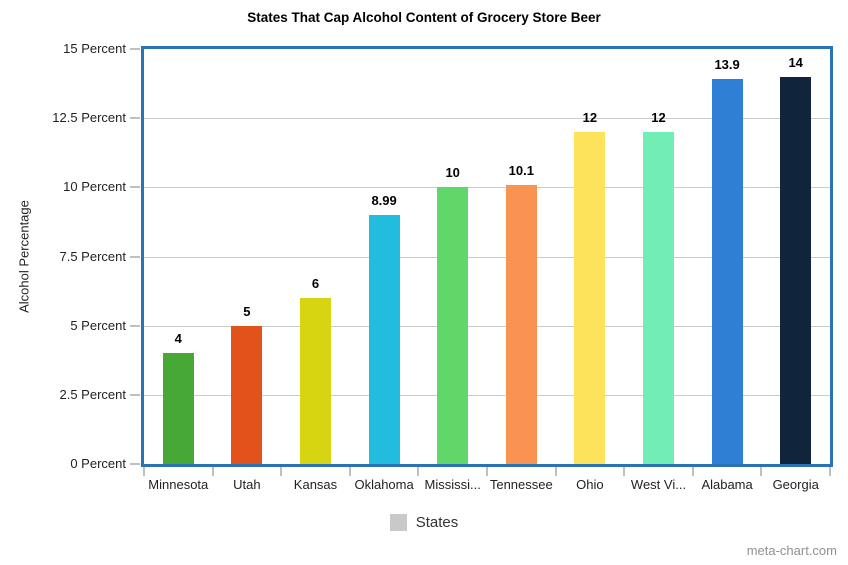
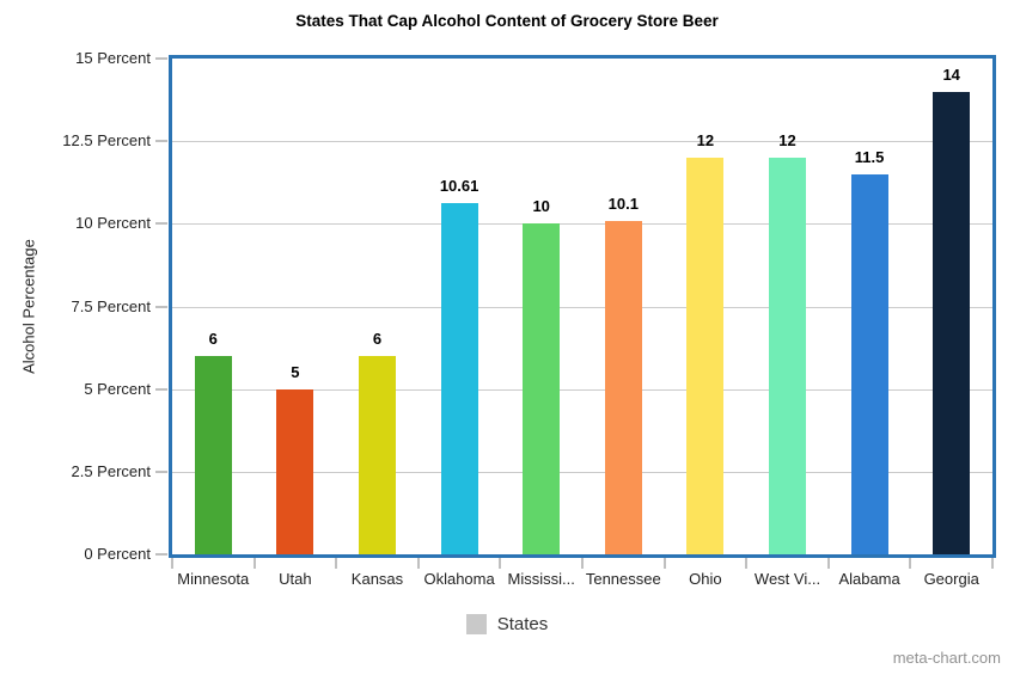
Minnesota: 4 -> 6
Oklahoma: 8.99 -> 10.61
Alabama: 13.9 -> 11.5
